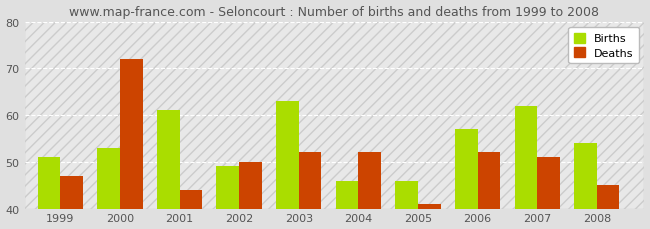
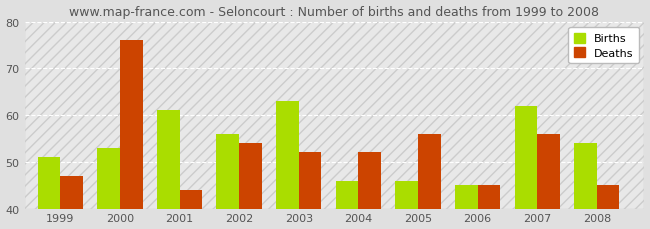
Deaths/2000: 72 -> 76
Births/2002: 49 -> 56
Deaths/2002: 50 -> 54
Deaths/2005: 41 -> 56
Births/2006: 57 -> 45
Deaths/2006: 52 -> 45
Deaths/2007: 51 -> 56
